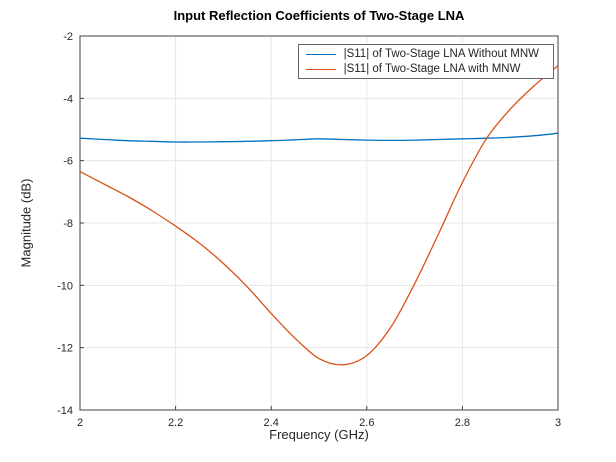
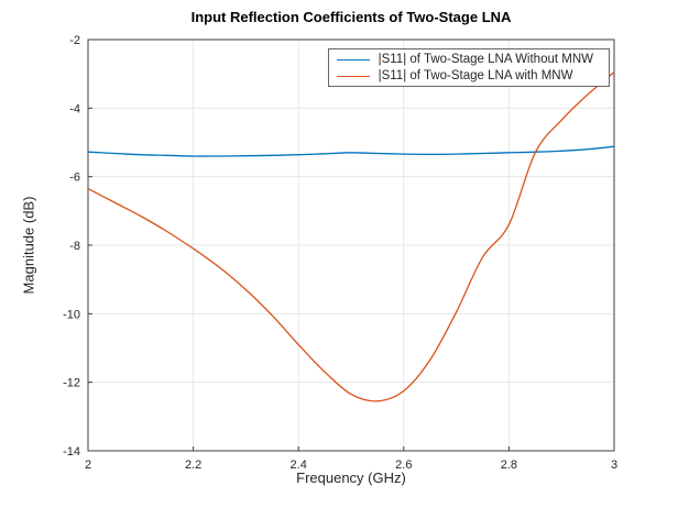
|S11| of Two-Stage LNA with MNW/2.8: -6.7 -> -7.4
